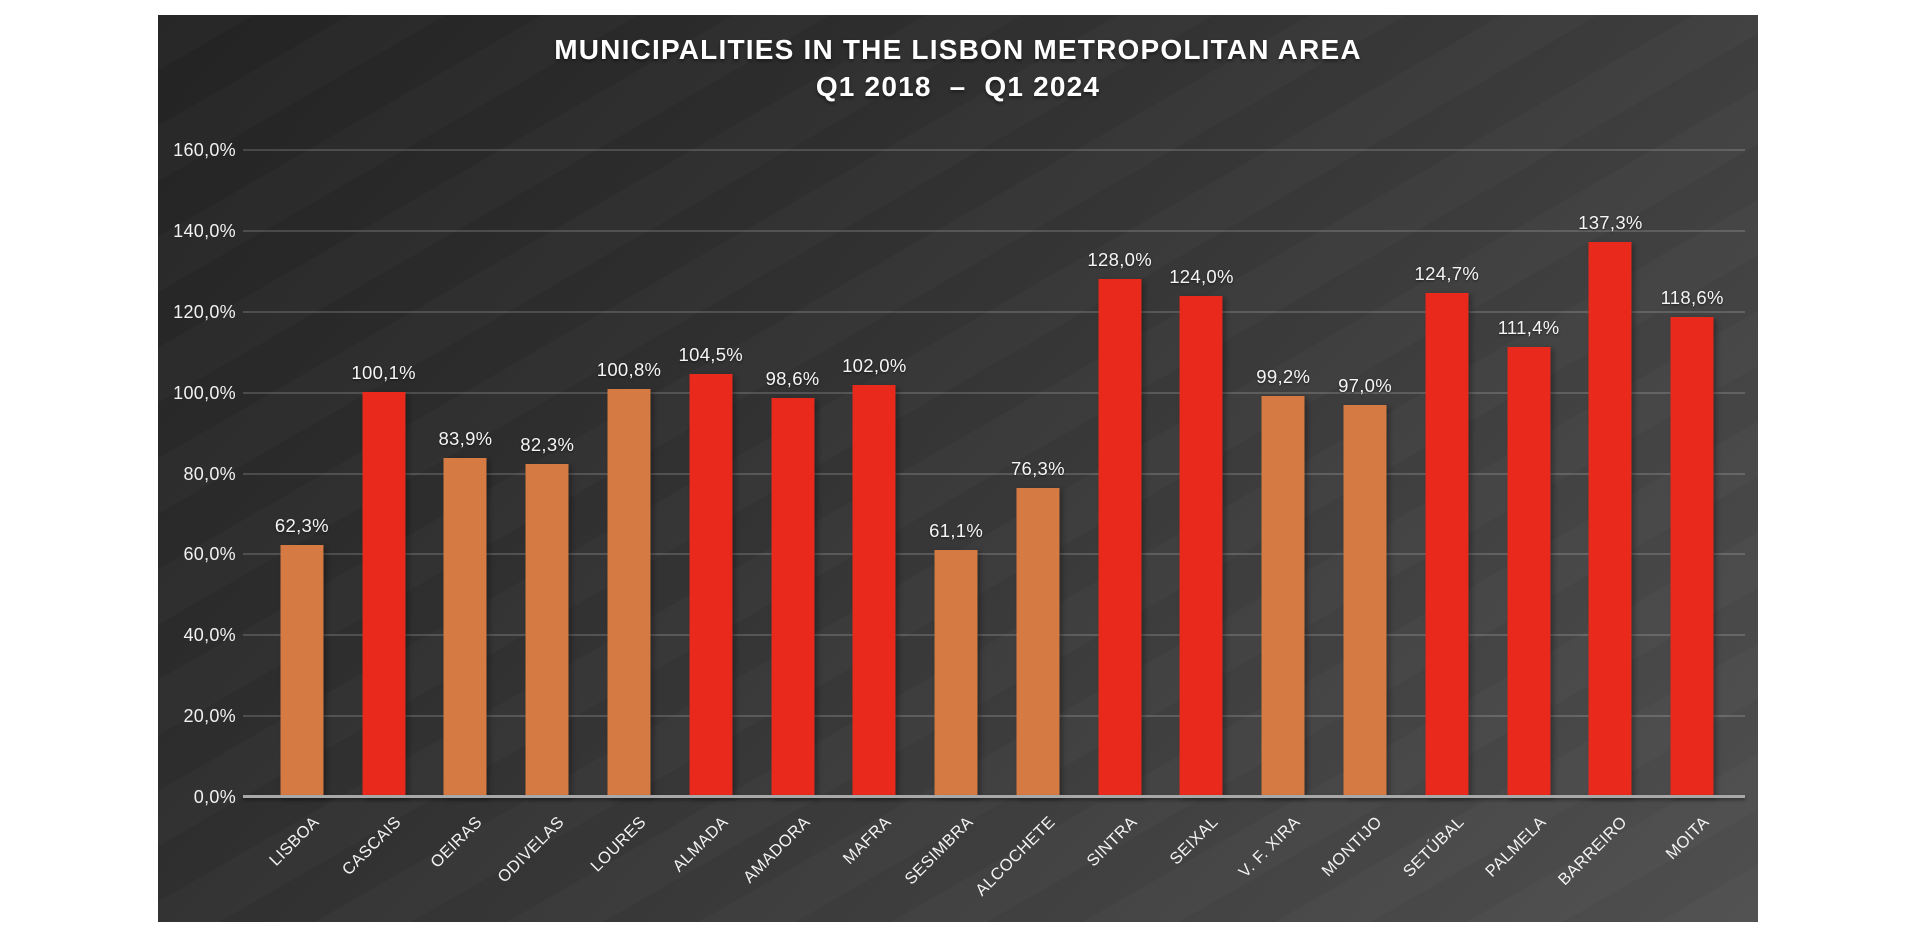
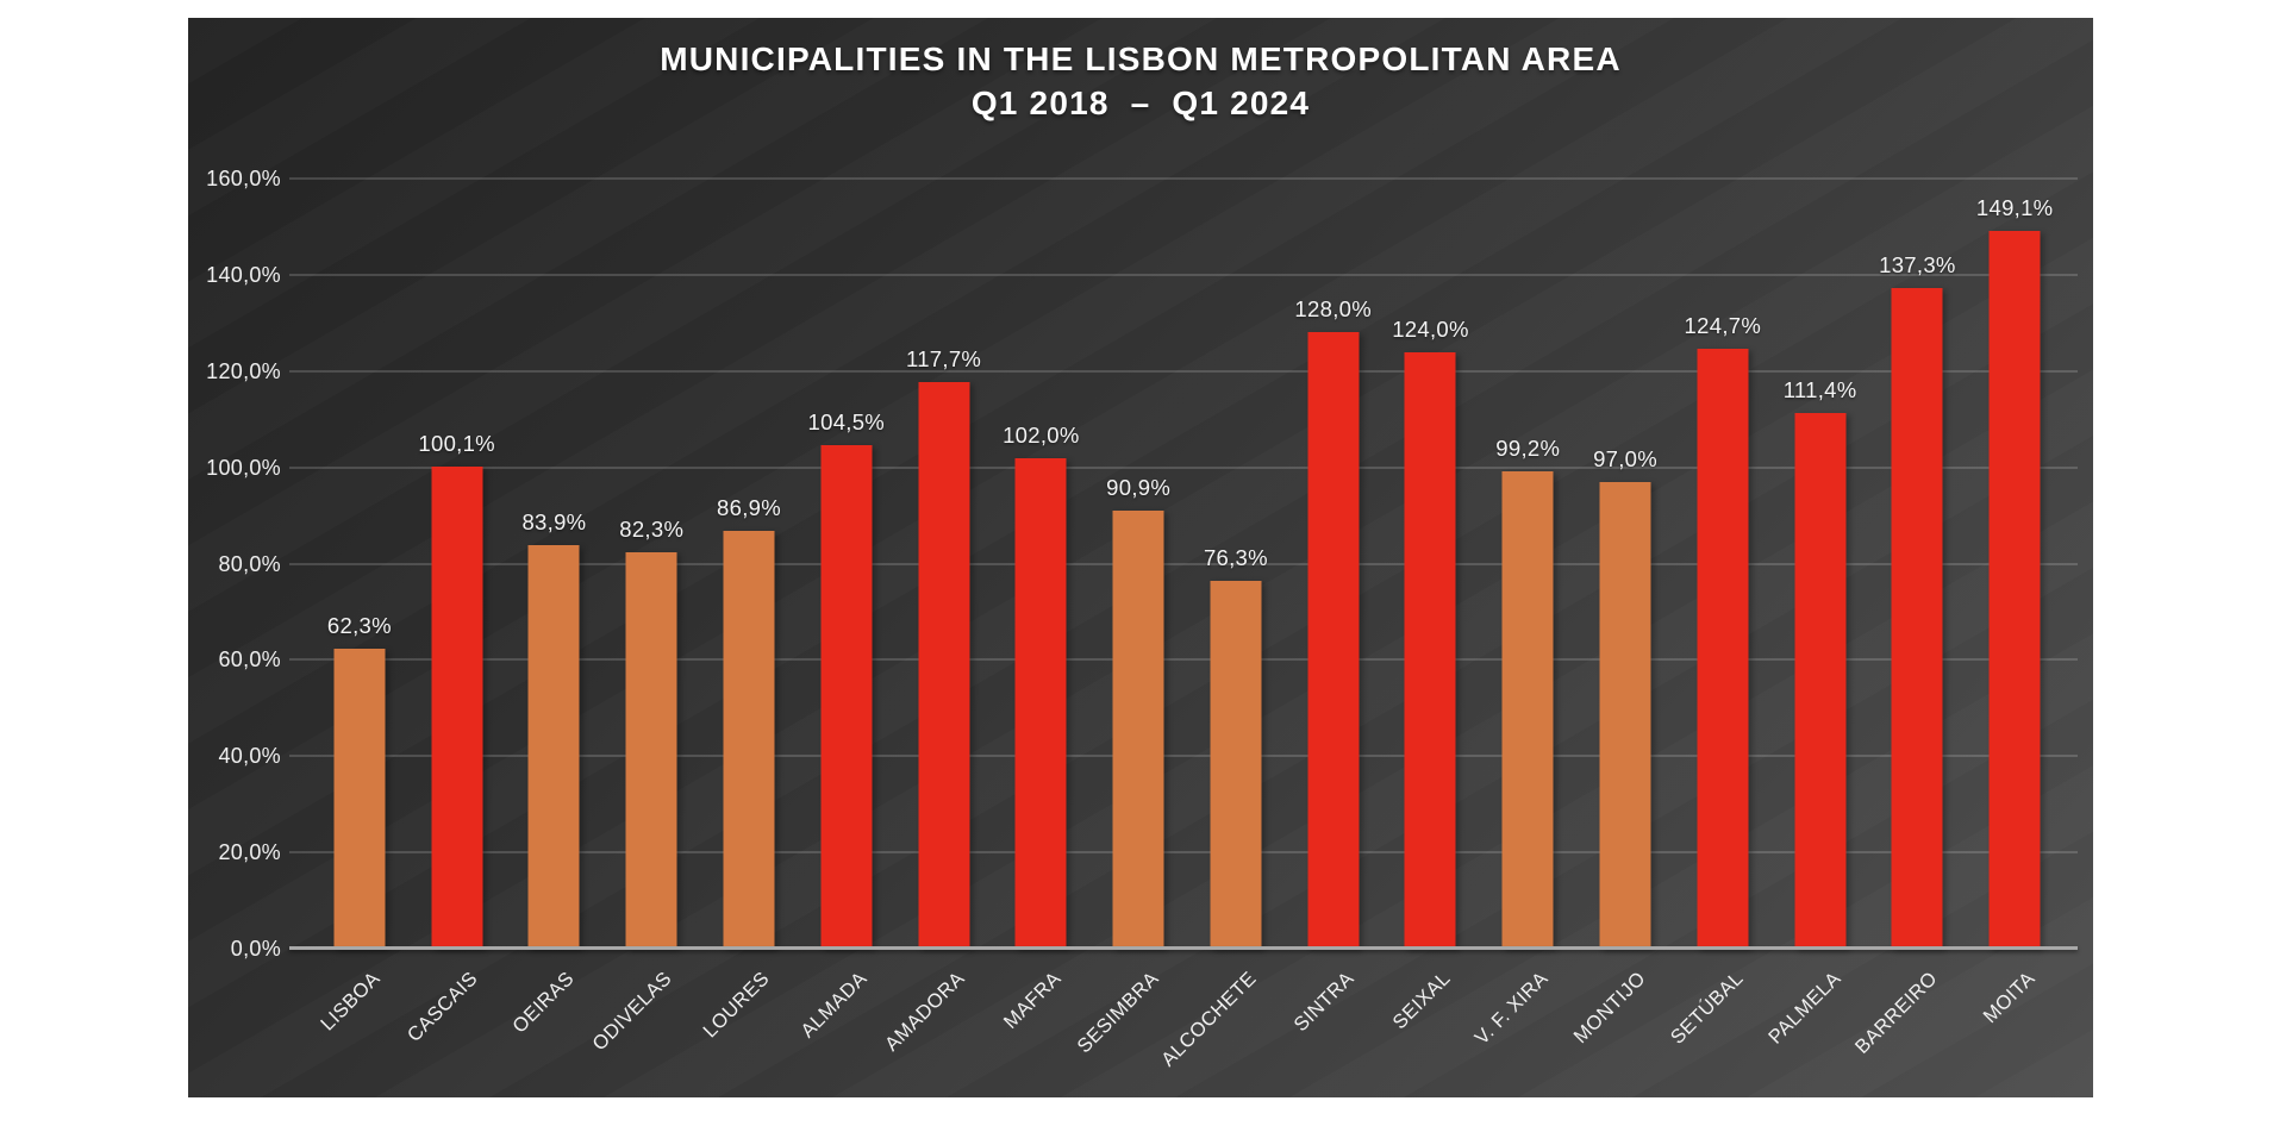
LOURES: 100,8% -> 86,9%
AMADORA: 98,6% -> 117,7%
SESIMBRA: 61,1% -> 90,9%
MOITA: 118,6% -> 149,1%
